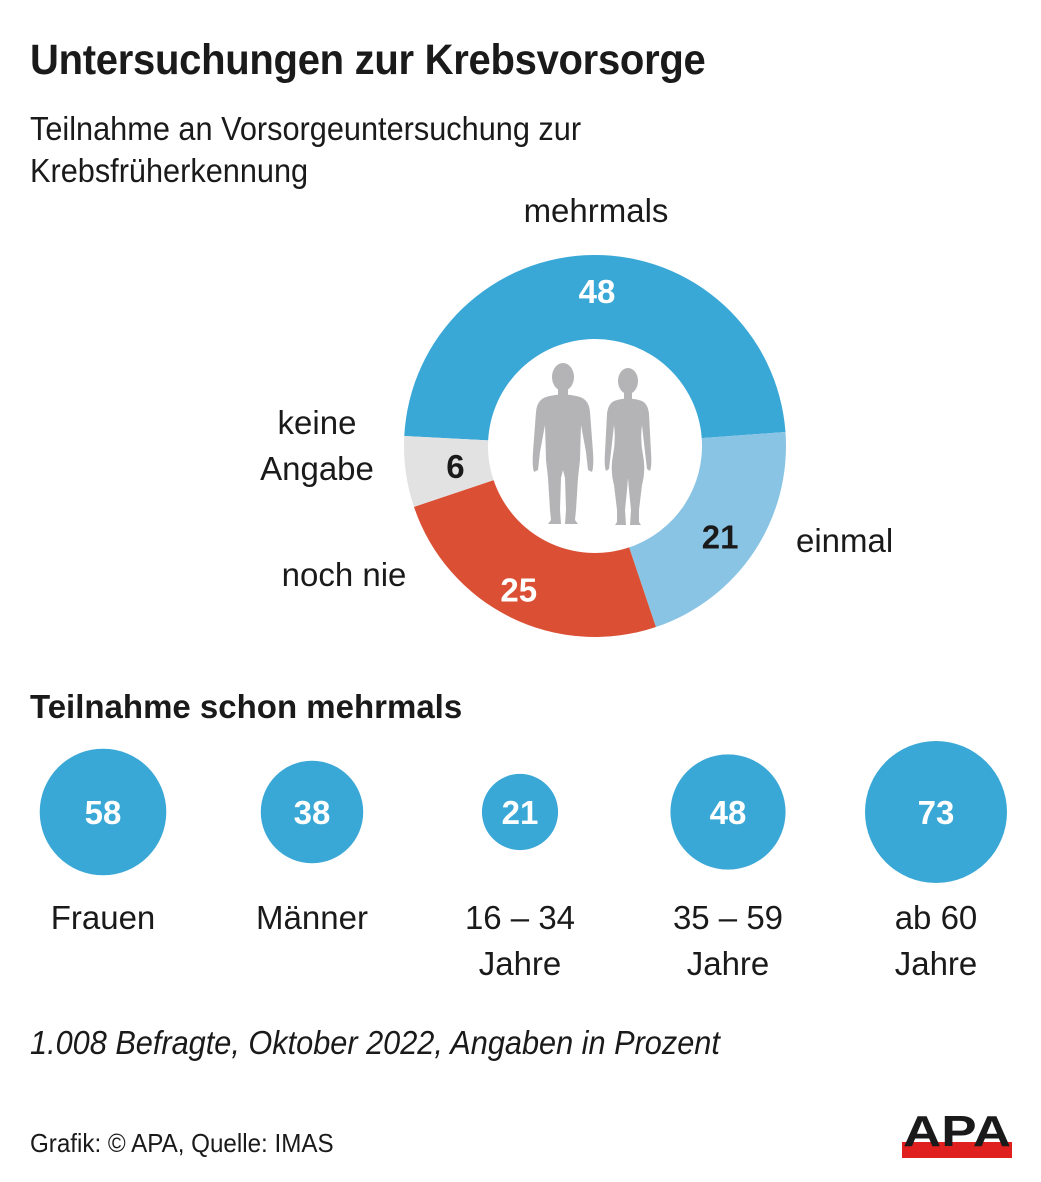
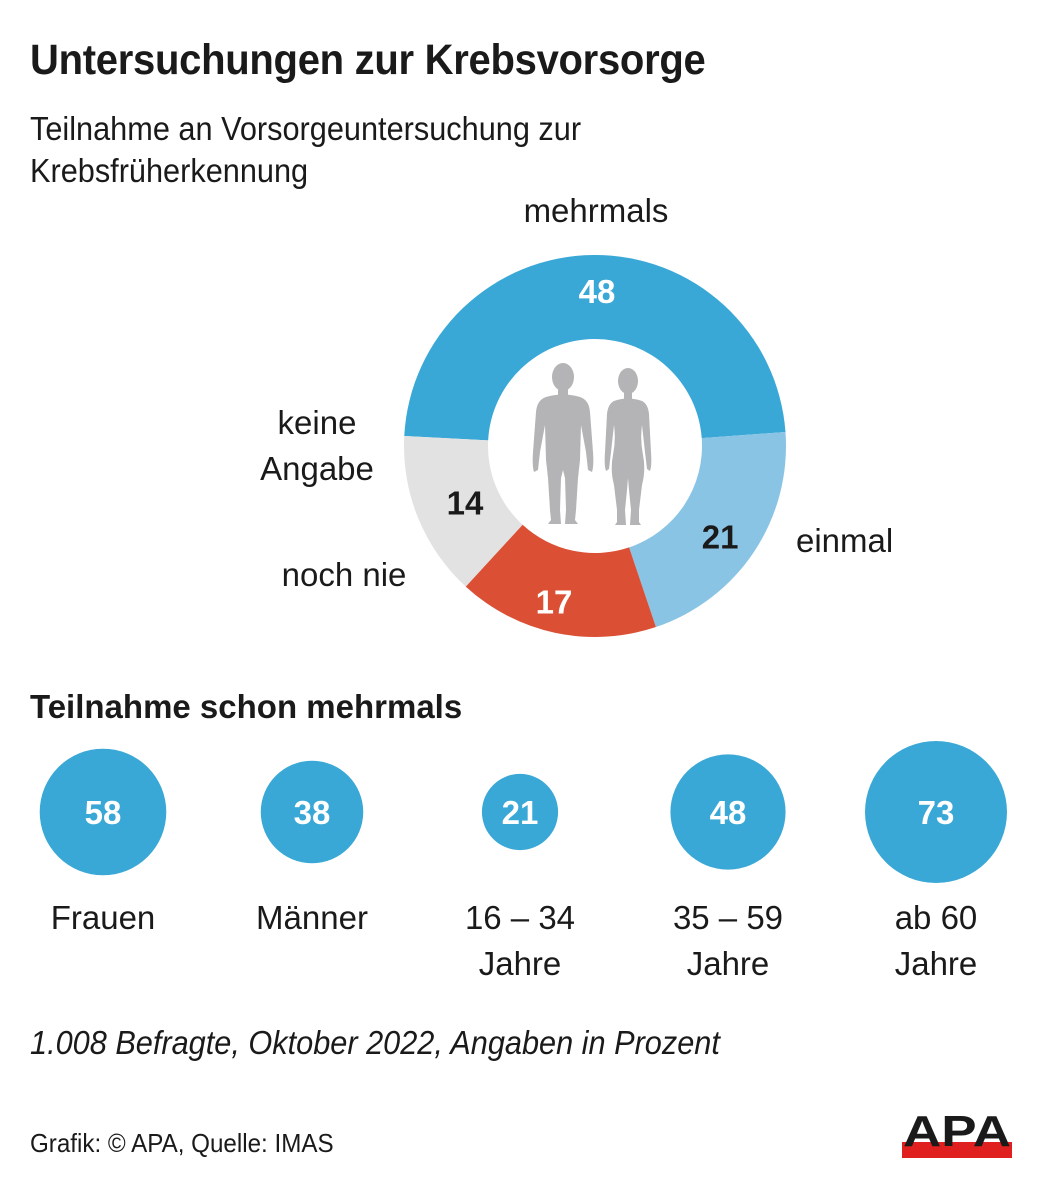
Teilnahme an Vorsorgeuntersuchung zur Krebsfrüherkennung/noch nie: 25 -> 17
Teilnahme an Vorsorgeuntersuchung zur Krebsfrüherkennung/keine Angabe: 6 -> 14
